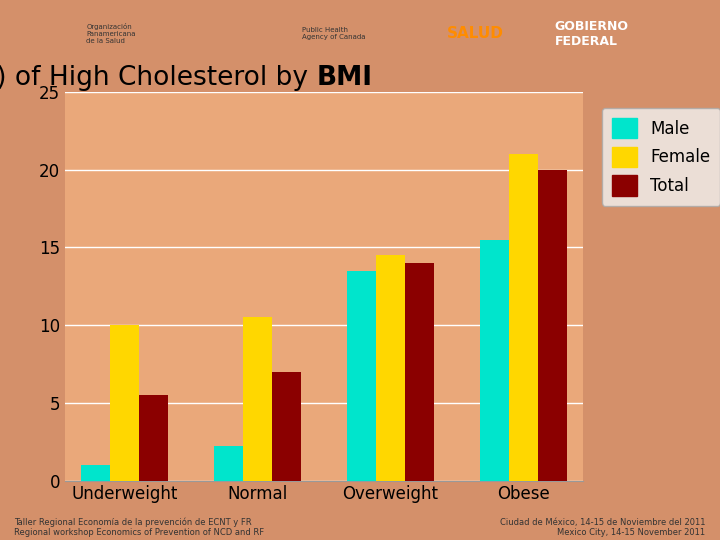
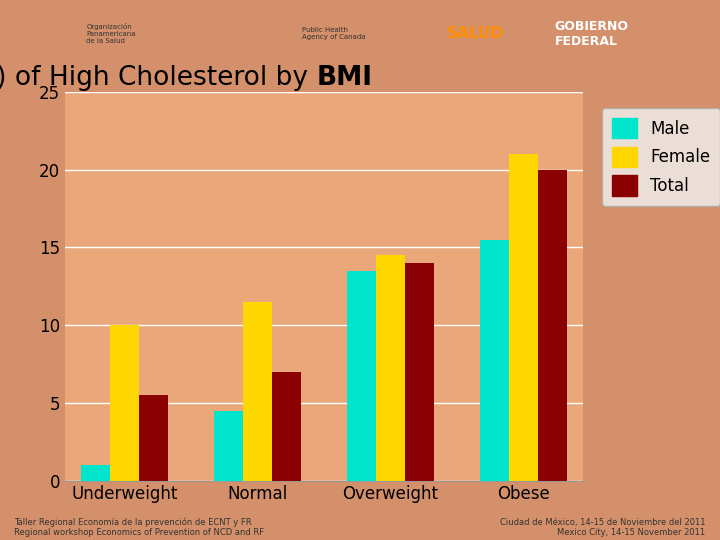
Male/Normal: 2.2 -> 4.5
Female/Normal: 10.5 -> 11.5
